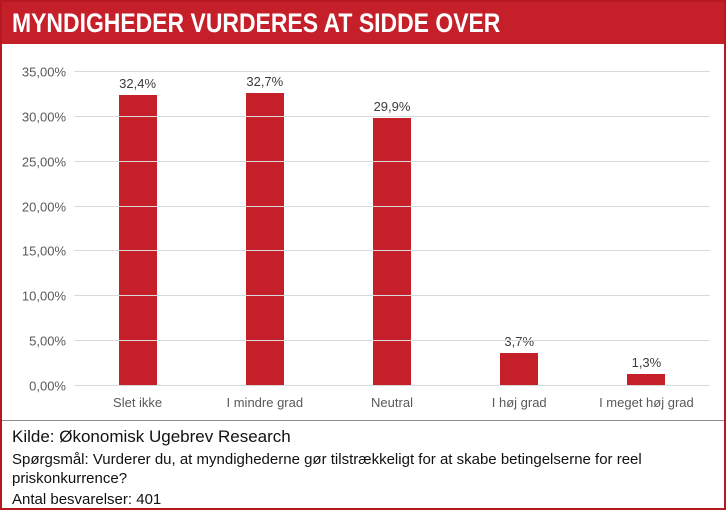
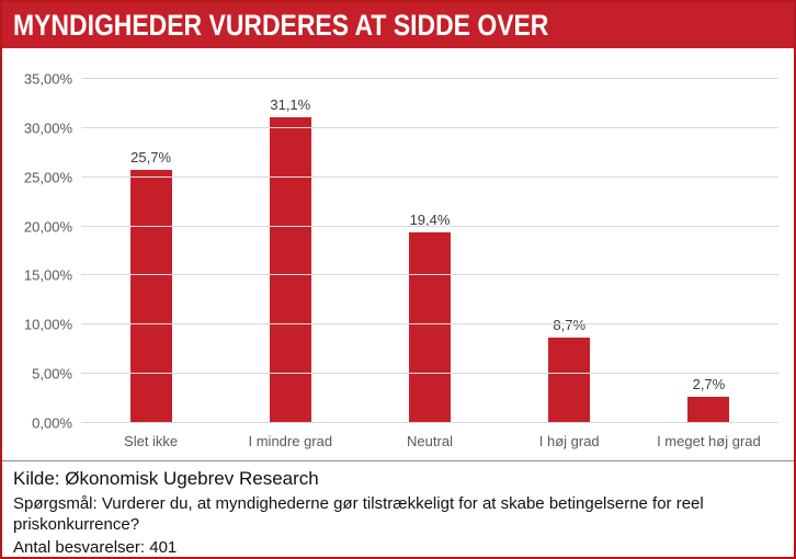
Slet ikke: 32,4% -> 25,7%
I mindre grad: 32,7% -> 31,1%
Neutral: 29,9% -> 19,4%
I høj grad: 3,7% -> 8,7%
I meget høj grad: 1,3% -> 2,7%
